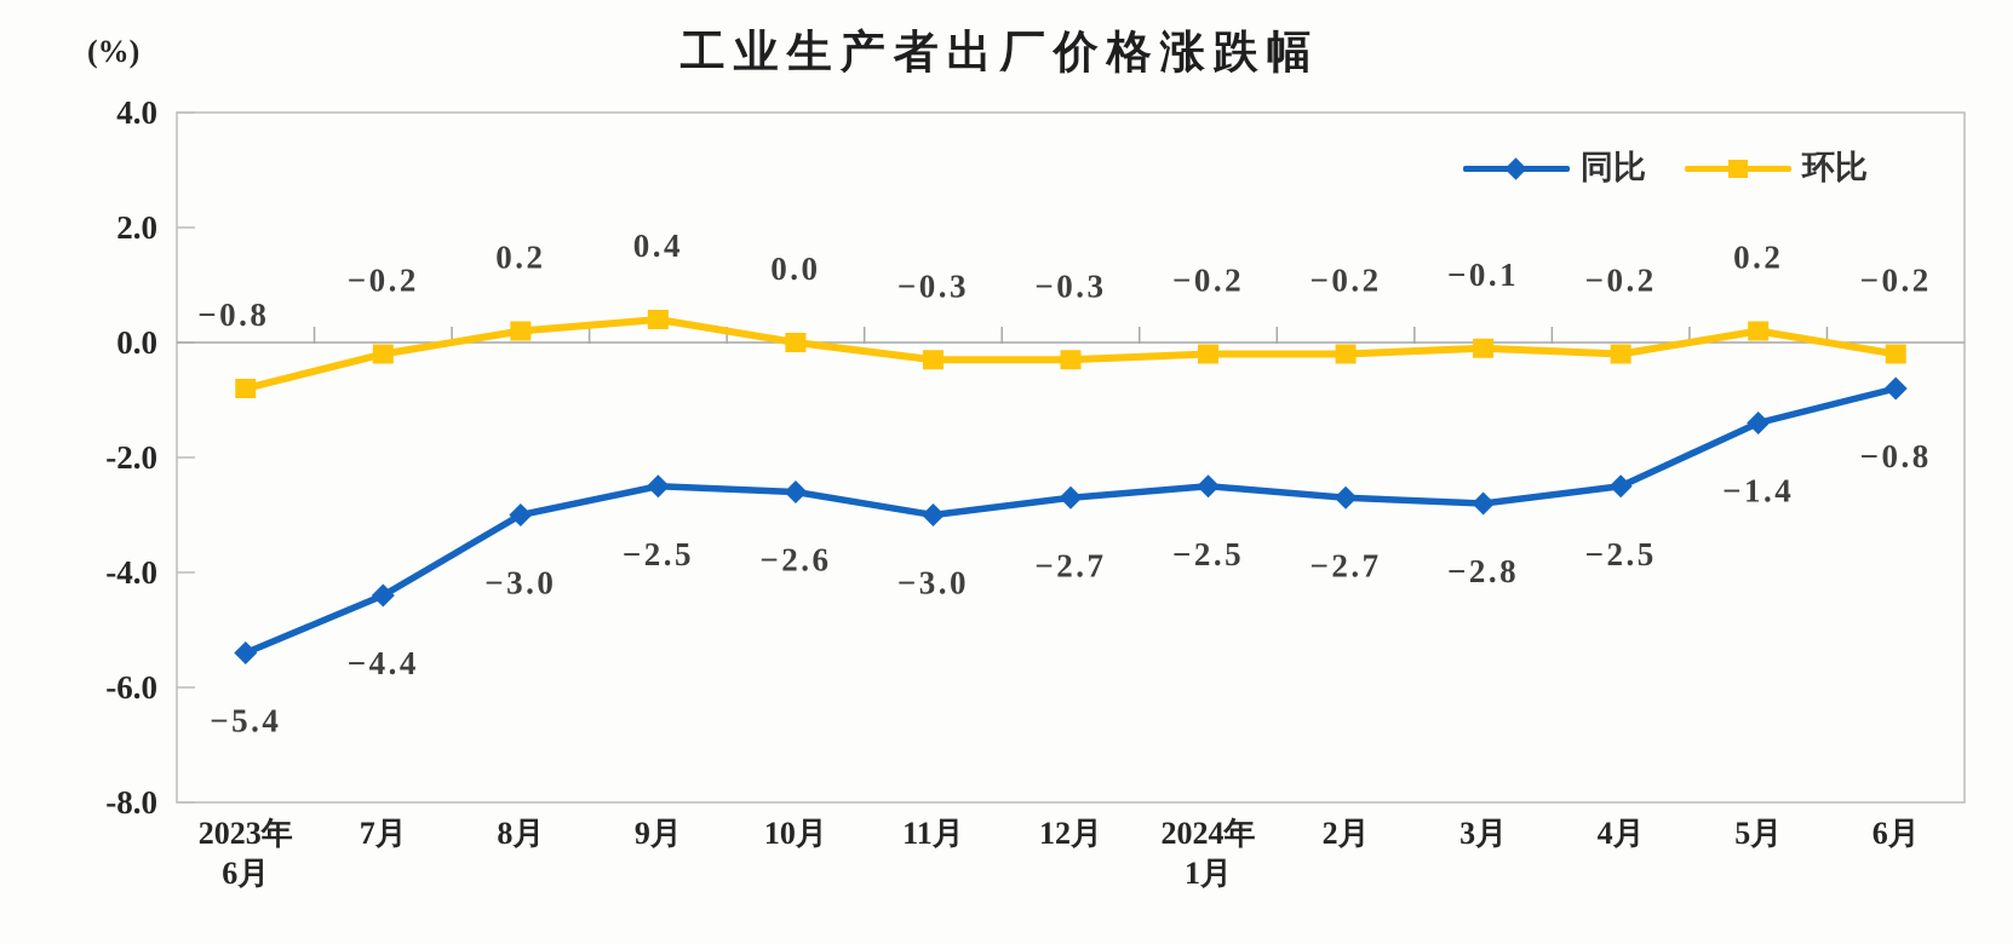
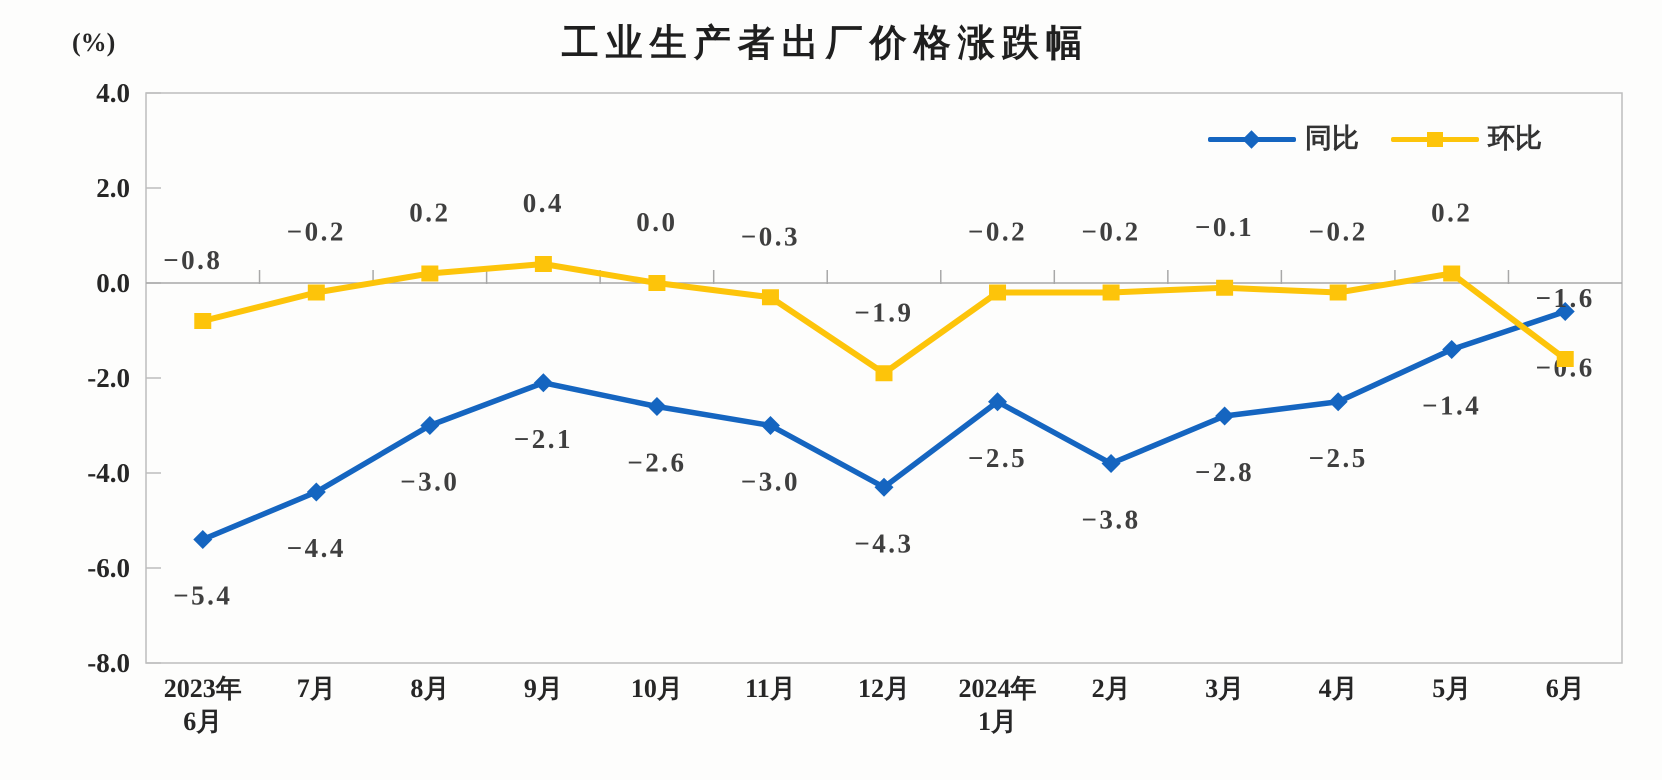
同比/9月: −2.5 -> −2.1
同比/12月: −2.7 -> −4.3
环比/12月: −0.3 -> −1.9
同比/2月: −2.7 -> −3.8
同比/6月: −0.8 -> −0.6
环比/6月: −0.2 -> −1.6
